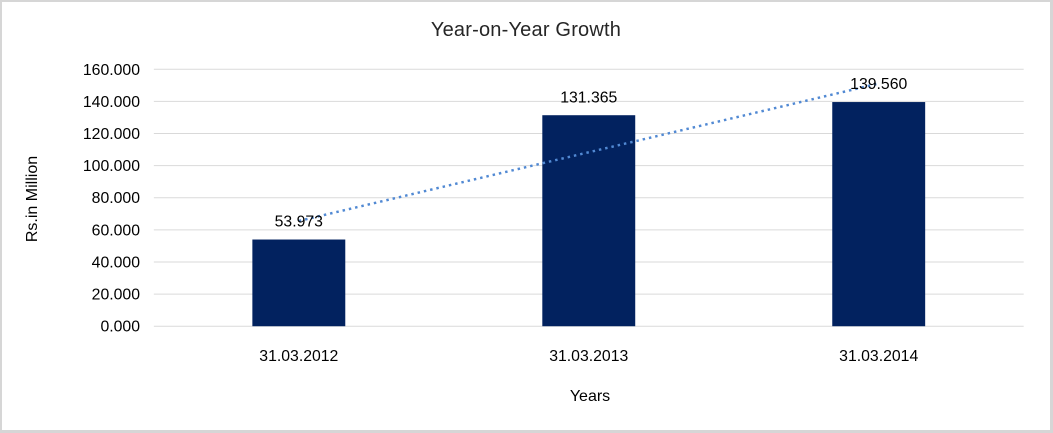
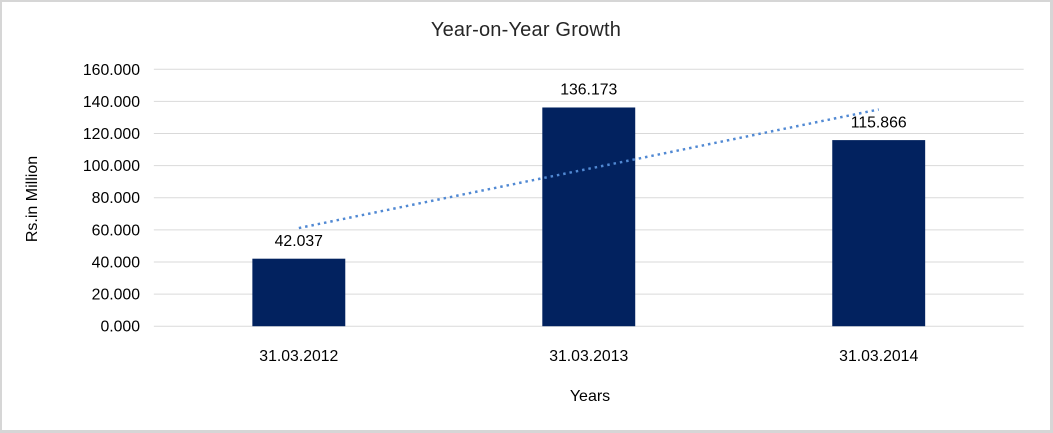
31.03.2012: 53.973 -> 42.037
31.03.2013: 131.365 -> 136.173
31.03.2014: 139.560 -> 115.866
